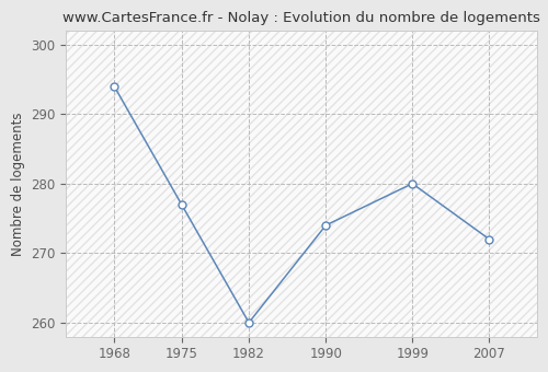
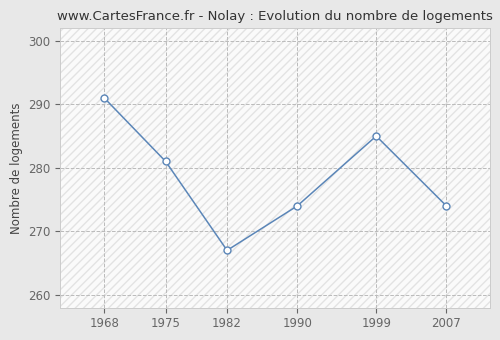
1968: 294 -> 291
1975: 277 -> 281
1982: 260 -> 267
1999: 280 -> 285
2007: 272 -> 274
